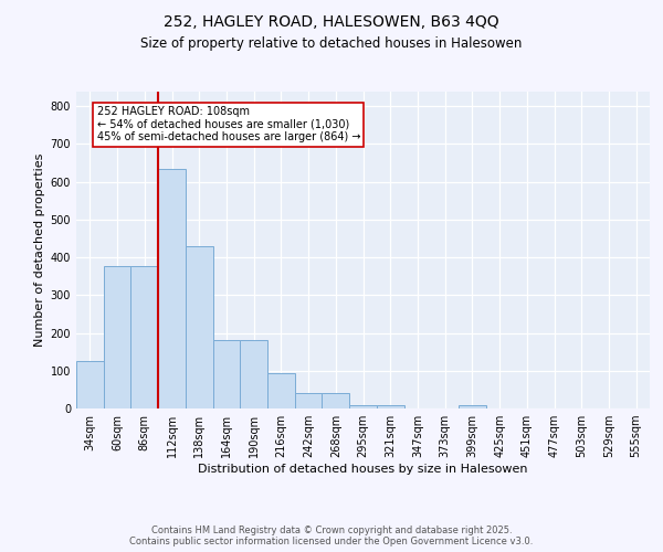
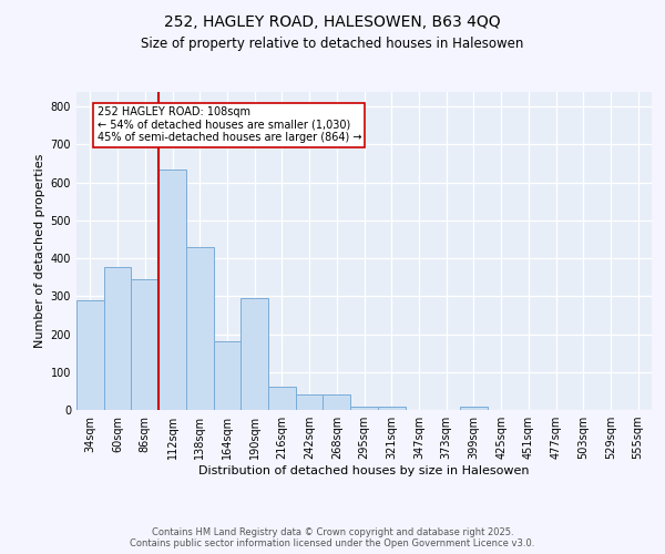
34sqm: 125 -> 290
86sqm: 378 -> 345
190sqm: 182 -> 295
216sqm: 93 -> 60
